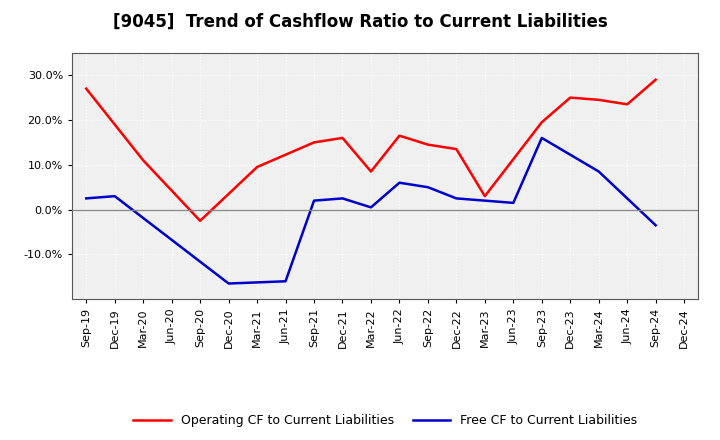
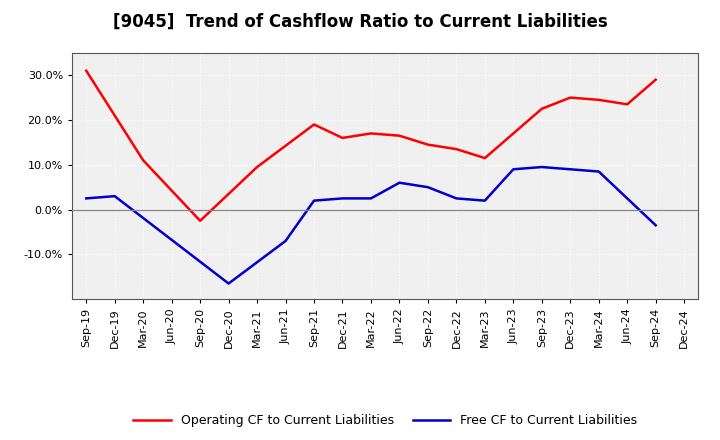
Operating CF to Current Liabilities/Sep-19: 27.0% -> 31.0%
Free CF to Current Liabilities/Jun-21: -16.0% -> -7.0%
Operating CF to Current Liabilities/Sep-21: 15.0% -> 19.0%
Operating CF to Current Liabilities/Mar-22: 8.5% -> 17.0%
Free CF to Current Liabilities/Mar-22: 0.5% -> 2.5%
Operating CF to Current Liabilities/Mar-23: 3.0% -> 11.5%
Free CF to Current Liabilities/Jun-23: 1.5% -> 9.0%
Operating CF to Current Liabilities/Sep-23: 19.5% -> 22.5%
Free CF to Current Liabilities/Sep-23: 16.0% -> 9.5%
